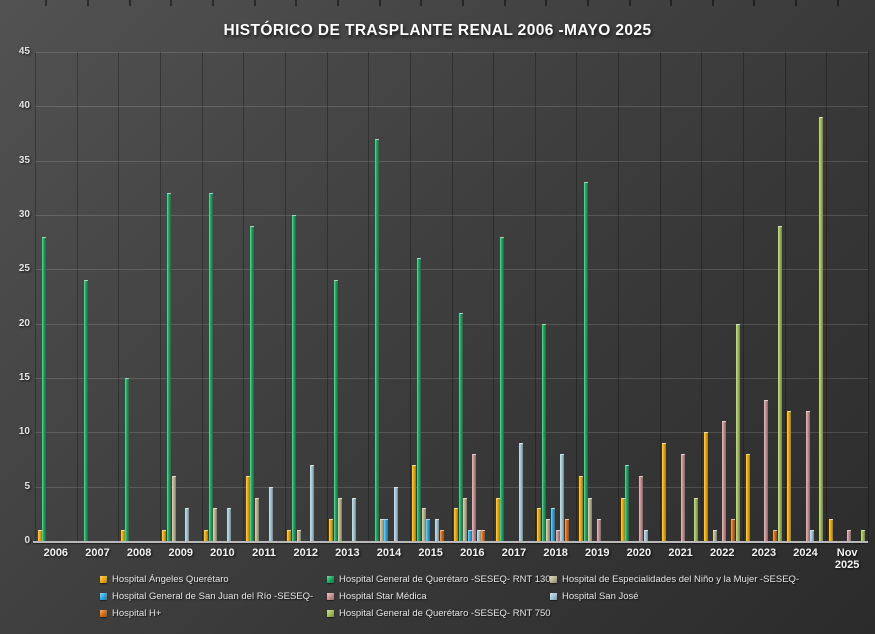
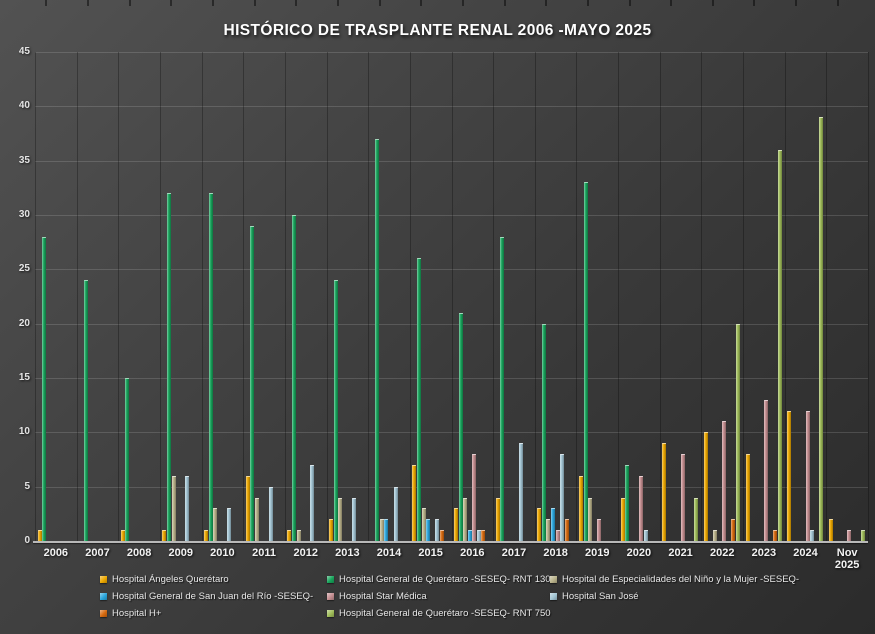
Hospital San José/2009: 3 -> 6
Hospital General de Querétaro -SESEQ- RNT 750/2023: 29 -> 36
